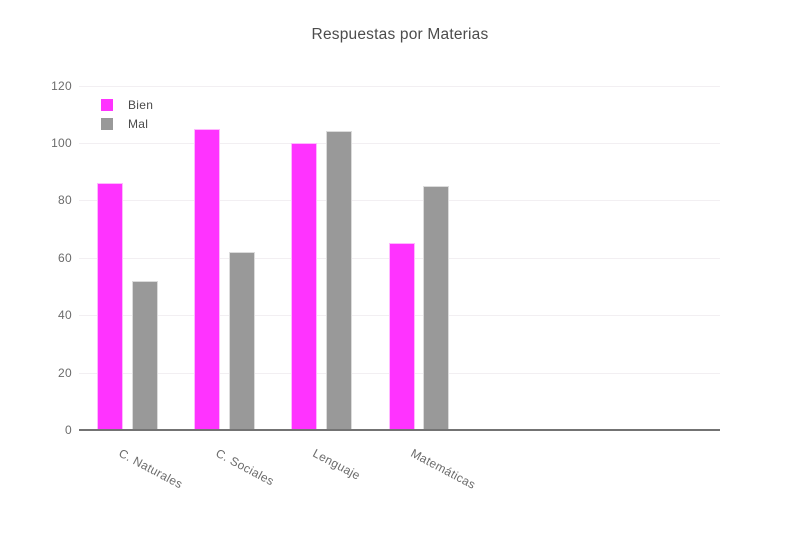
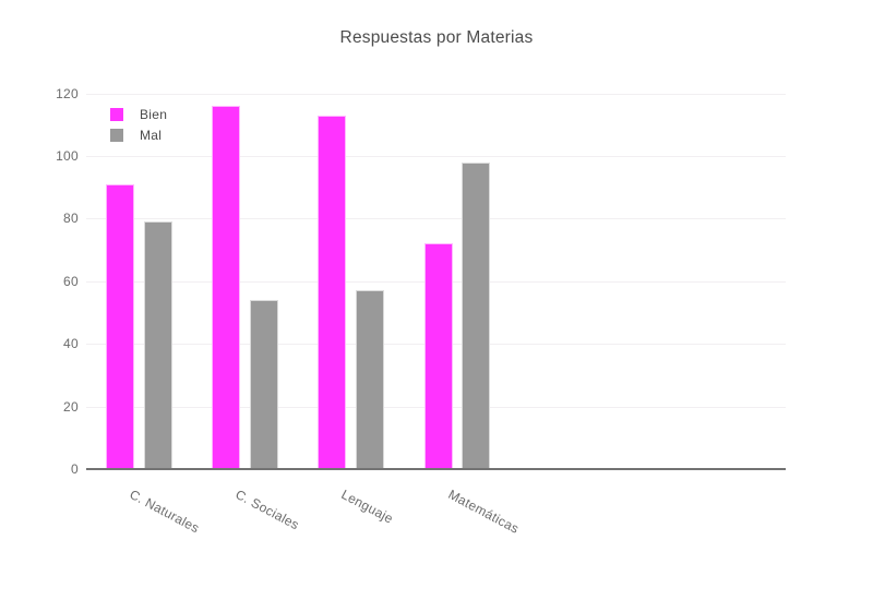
Bien/C. Naturales: 86 -> 91
Mal/C. Naturales: 52 -> 79
Bien/C. Sociales: 105 -> 116
Mal/C. Sociales: 62 -> 54
Bien/Lenguaje: 100 -> 113
Mal/Lenguaje: 104 -> 57
Bien/Matemáticas: 65 -> 72
Mal/Matemáticas: 85 -> 98
